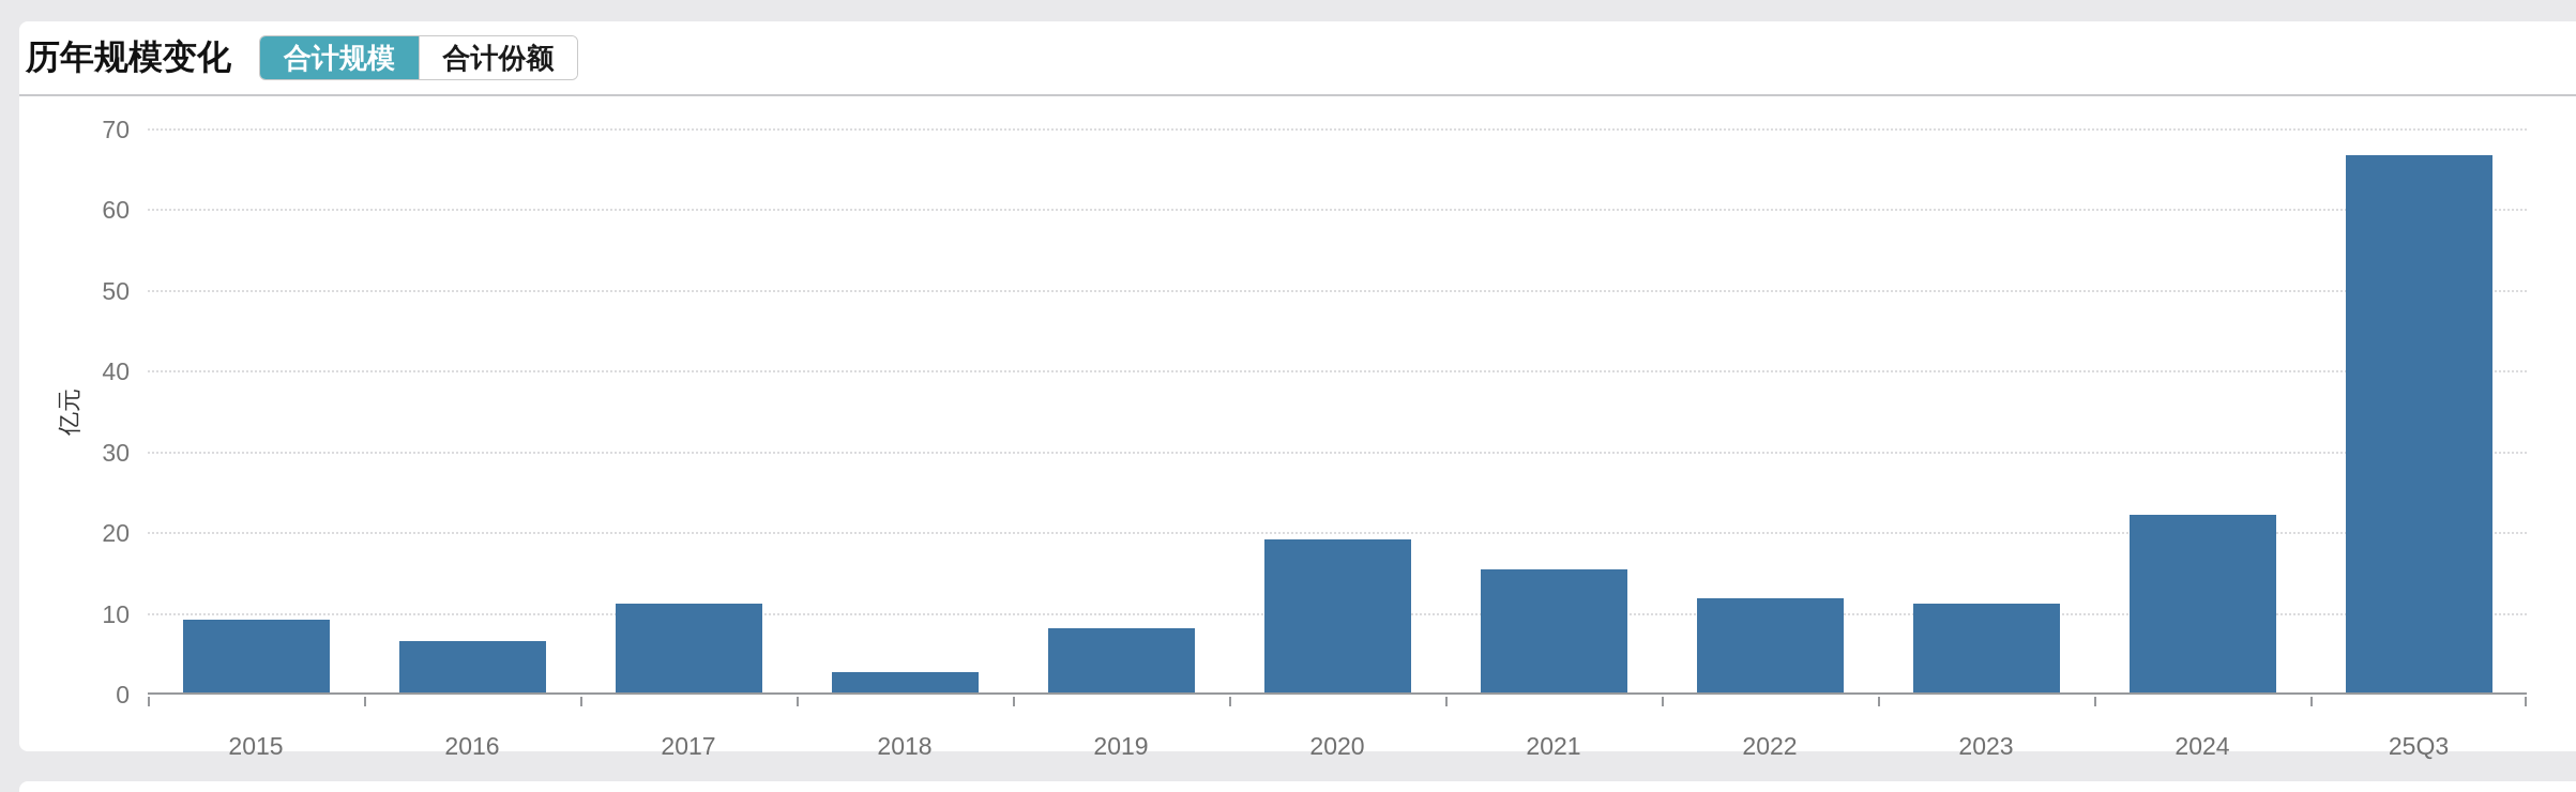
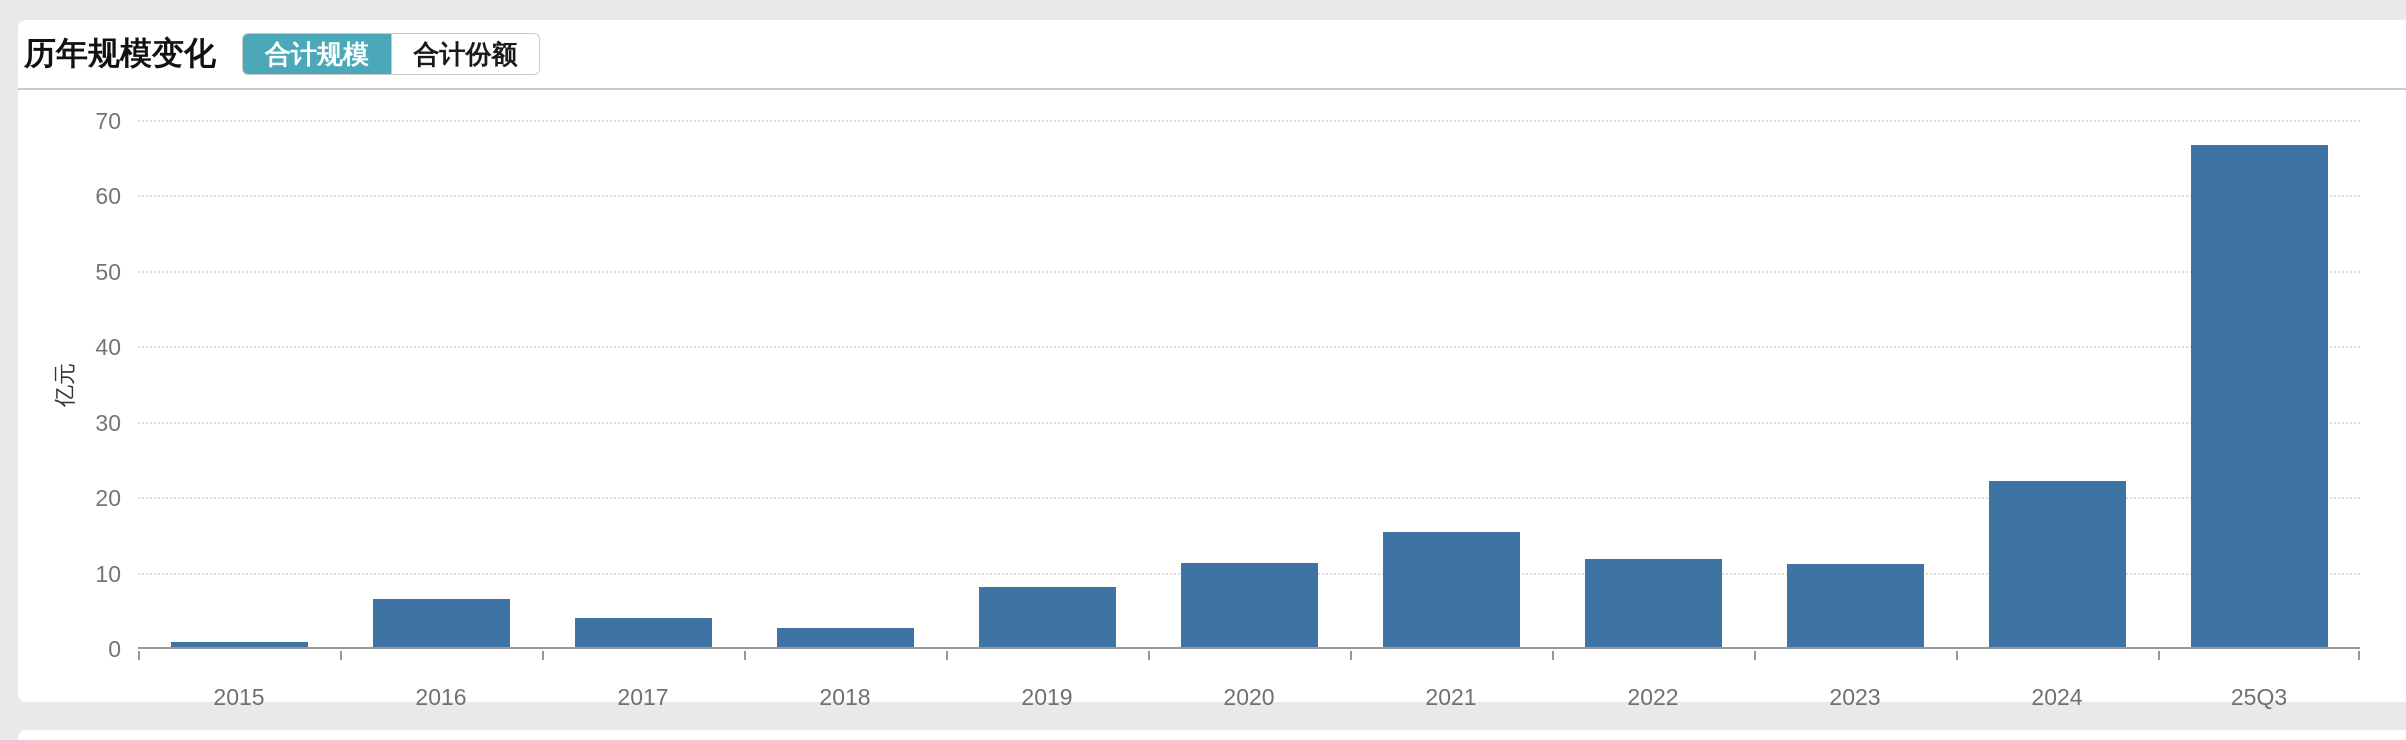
2015: 9 -> 1
2017: 11 -> 4
2020: 19 -> 11
